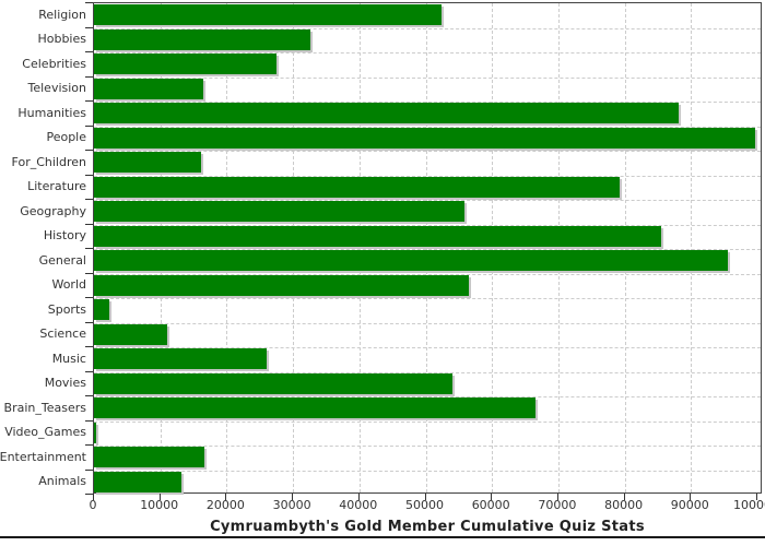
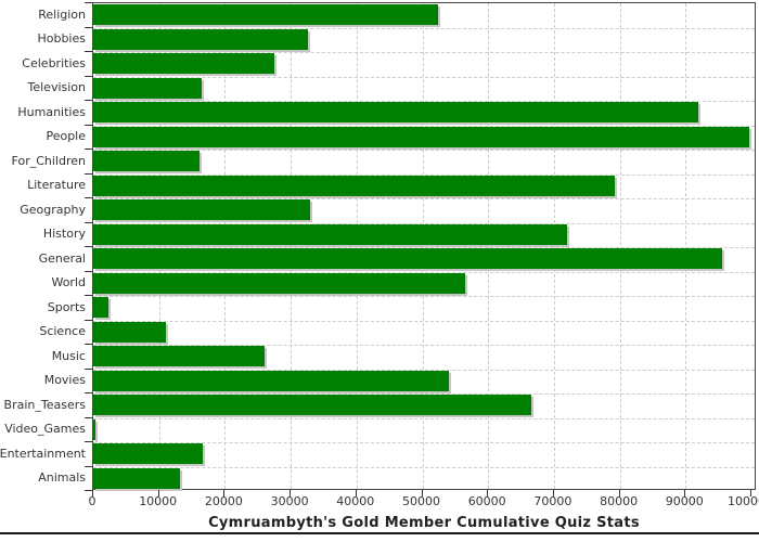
Humanities: 88000 -> 92000
Geography: 56000 -> 33000
History: 86000 -> 72000
